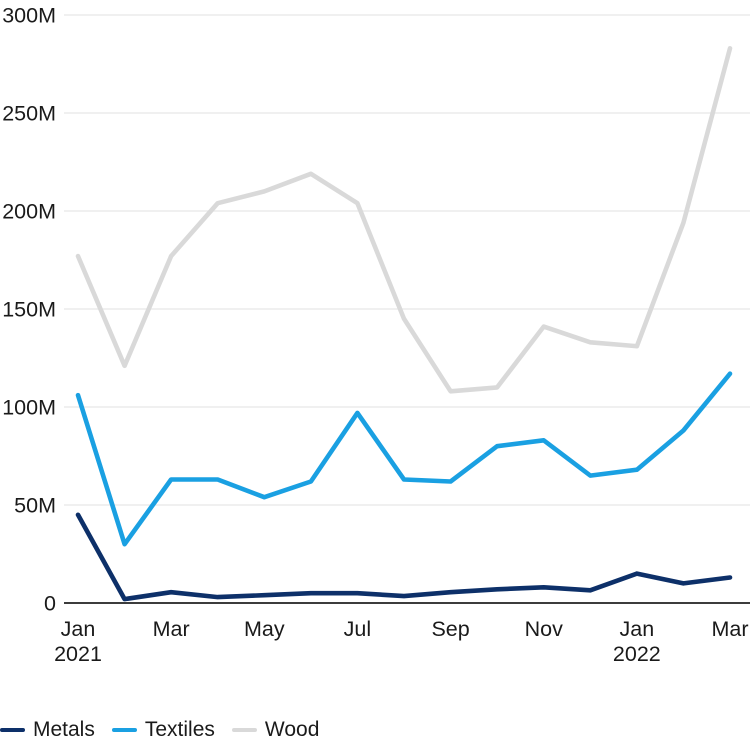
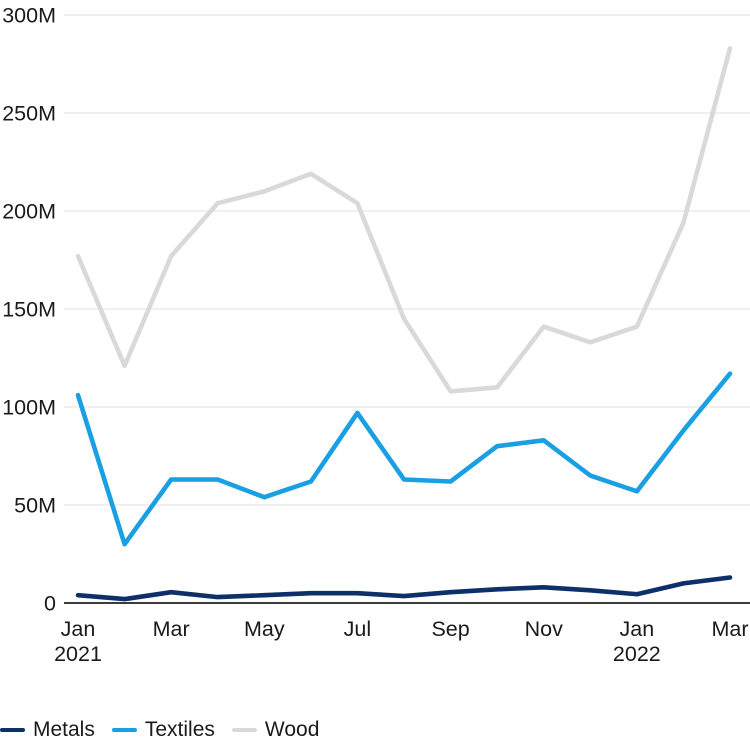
Metals/Jan 2021: 45M -> 4M
Metals/Jan 2022: 15M -> 4M
Textiles/Jan 2022: 68M -> 57M
Wood/Jan 2022: 131M -> 141M
